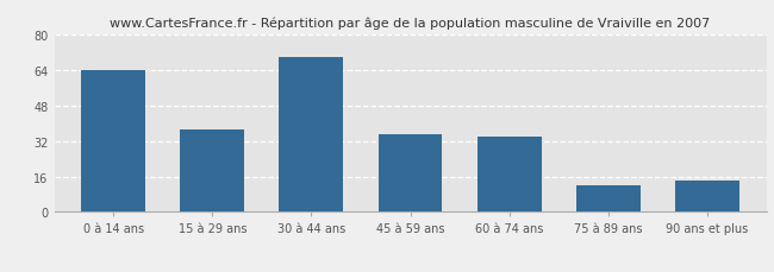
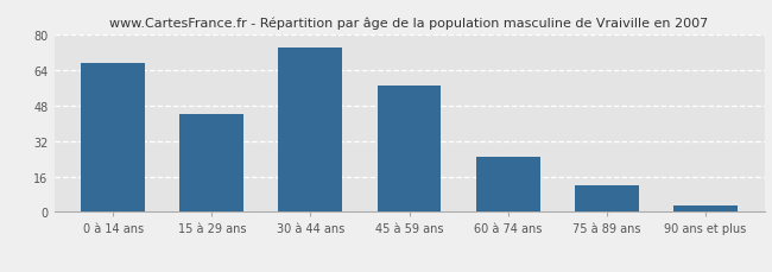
0 à 14 ans: 64 -> 67
15 à 29 ans: 37 -> 44
30 à 44 ans: 70 -> 74
45 à 59 ans: 35 -> 57
60 à 74 ans: 34 -> 25
90 ans et plus: 14 -> 3
